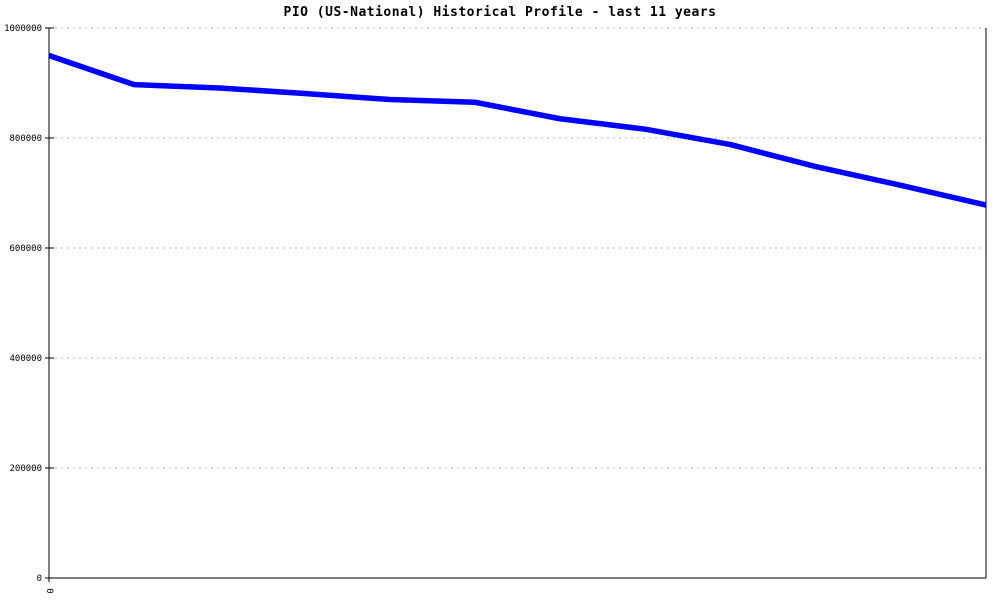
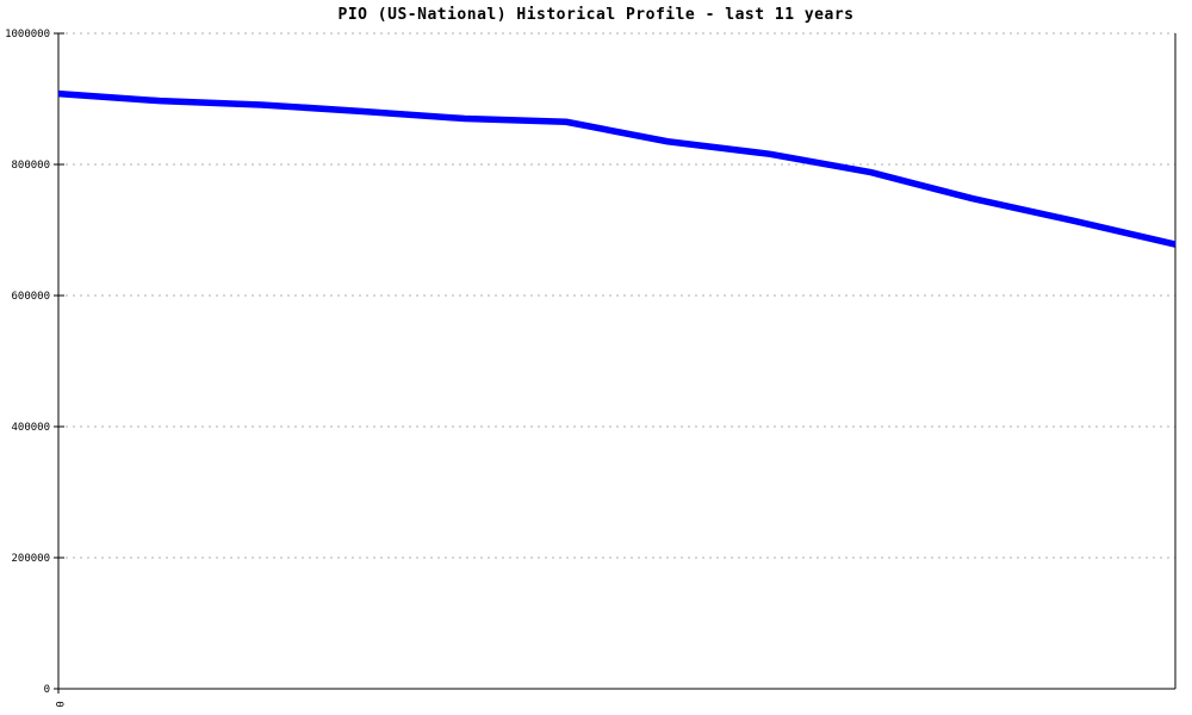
0: 950000 -> 910000
